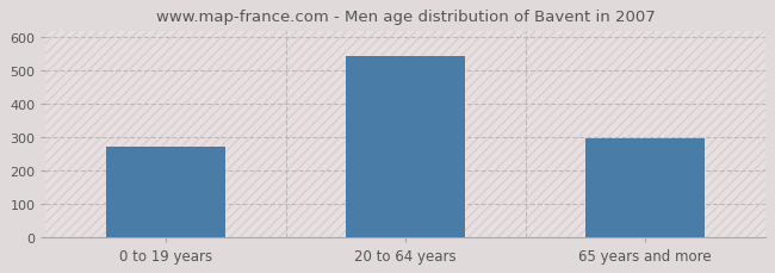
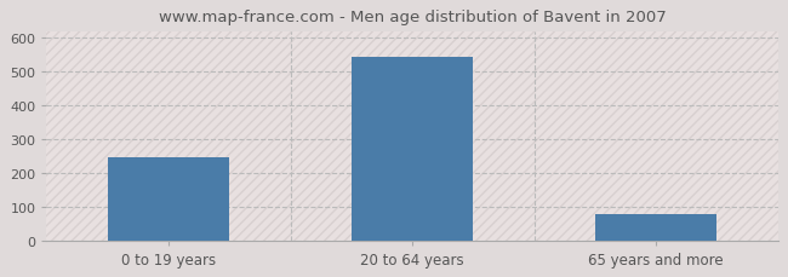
0 to 19 years: 270 -> 245
65 years and more: 295 -> 78
